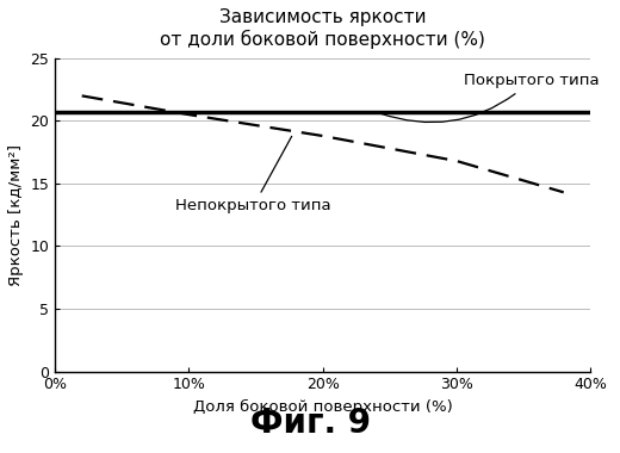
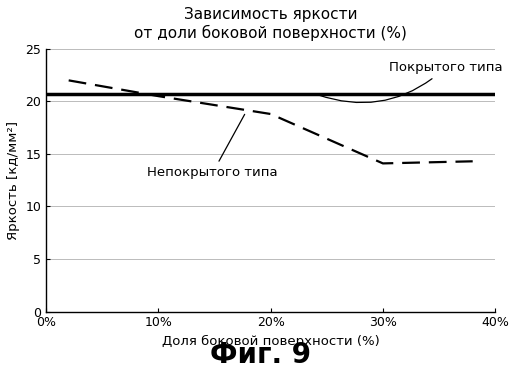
30%: 16.8 -> 14.1
